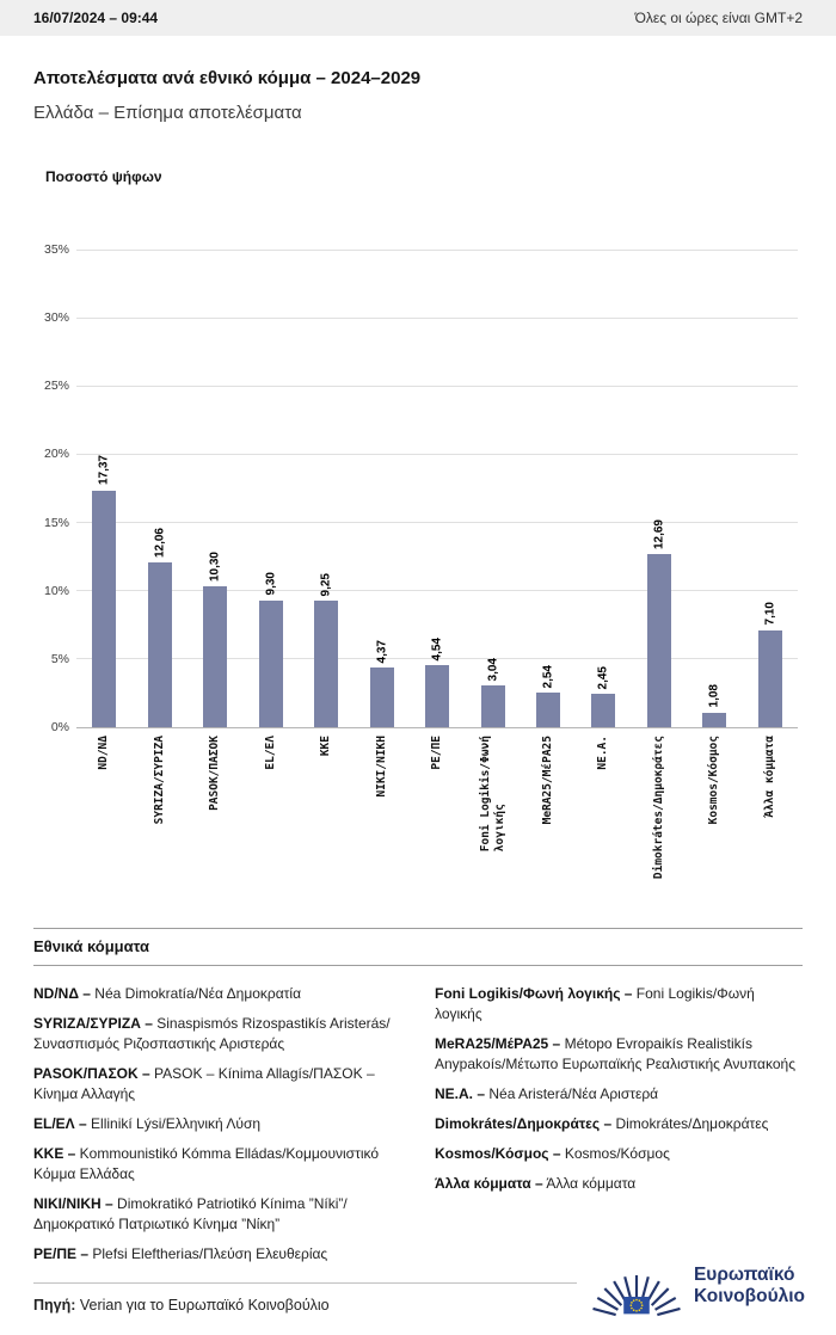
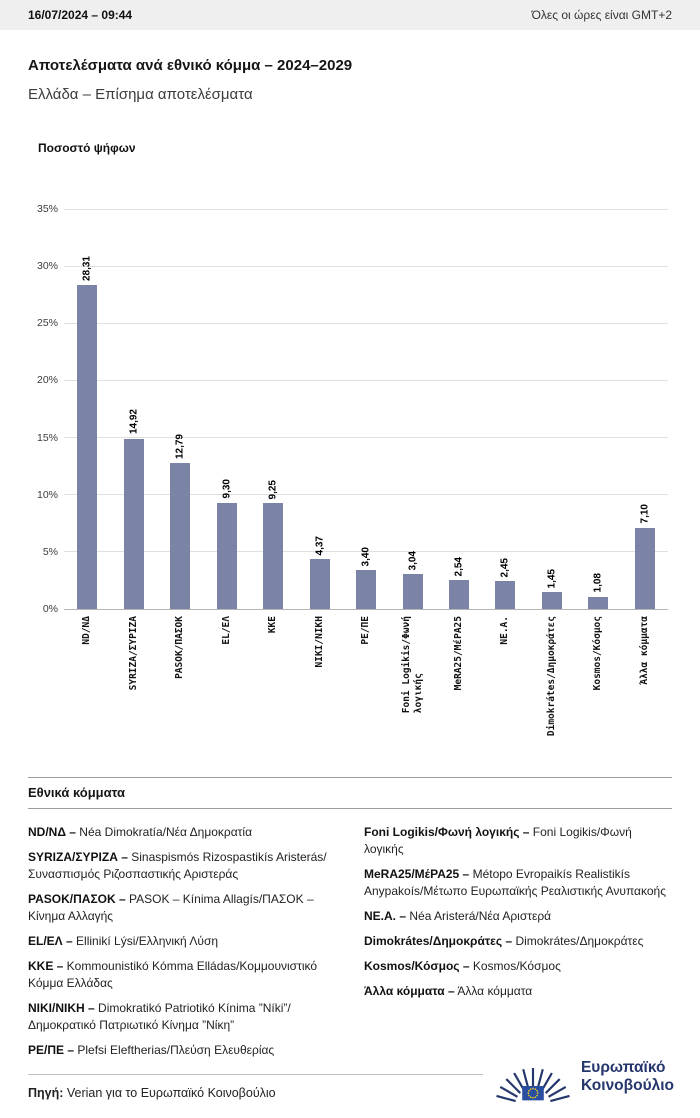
ND/ΝΔ: 17,37 -> 28,31
SYRIZA/ΣΥΡΙΖΑ: 12,06 -> 14,92
PASOK/ΠΑΣΟΚ: 10,30 -> 12,79
PE/ΠΕ: 4,54 -> 3,40
Dimokrátes/Δημοκράτες: 12,69 -> 1,45
